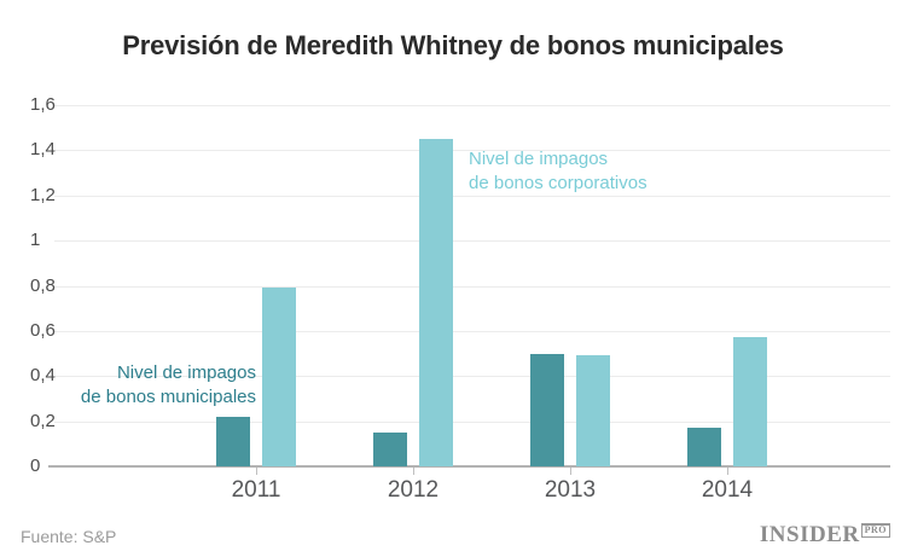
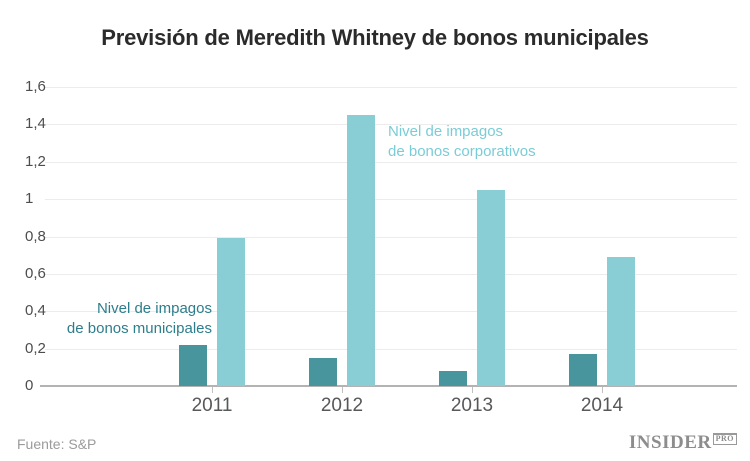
Nivel de impagos de bonos municipales/2013: 0,50 -> 0,08
Nivel de impagos de bonos corporativos/2013: 0,49 -> 1,05
Nivel de impagos de bonos corporativos/2014: 0,57 -> 0,69
